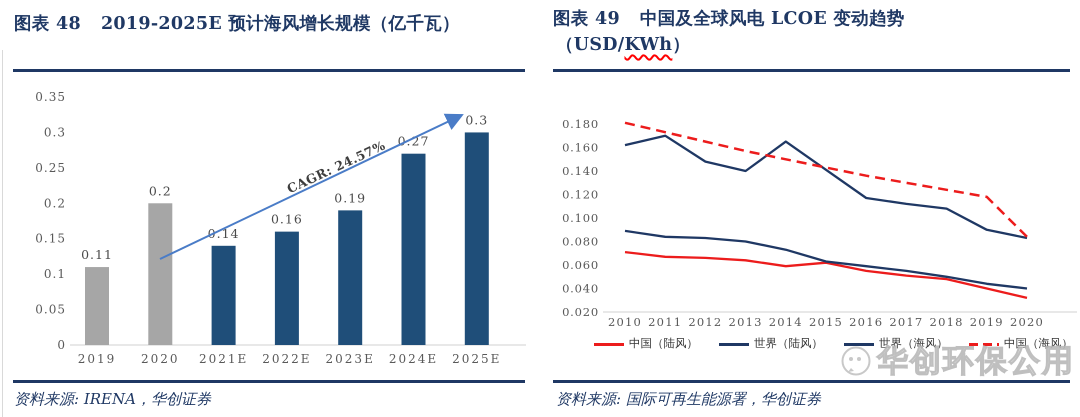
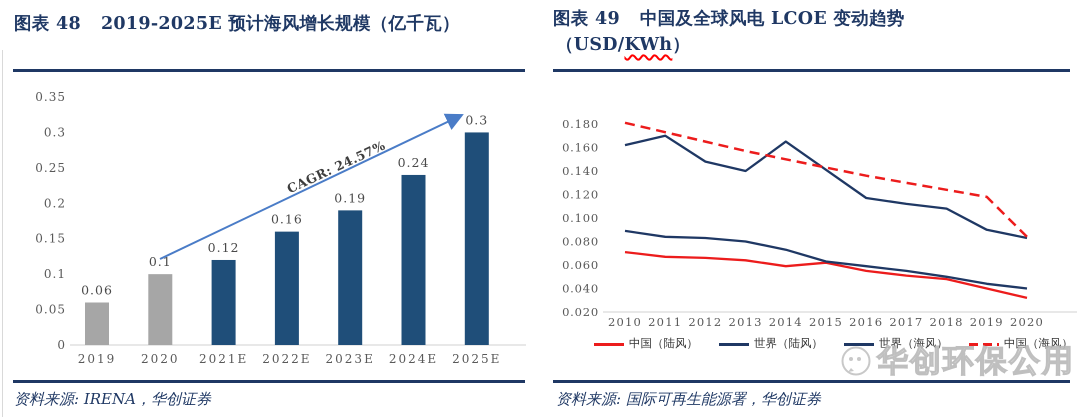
2019-2025E 预计海风增长规模（亿千瓦）/2019: 0.11 -> 0.06
2019-2025E 预计海风增长规模（亿千瓦）/2020: 0.2 -> 0.1
2019-2025E 预计海风增长规模（亿千瓦）/2021E: 0.14 -> 0.12
2019-2025E 预计海风增长规模（亿千瓦）/2024E: 0.27 -> 0.24
